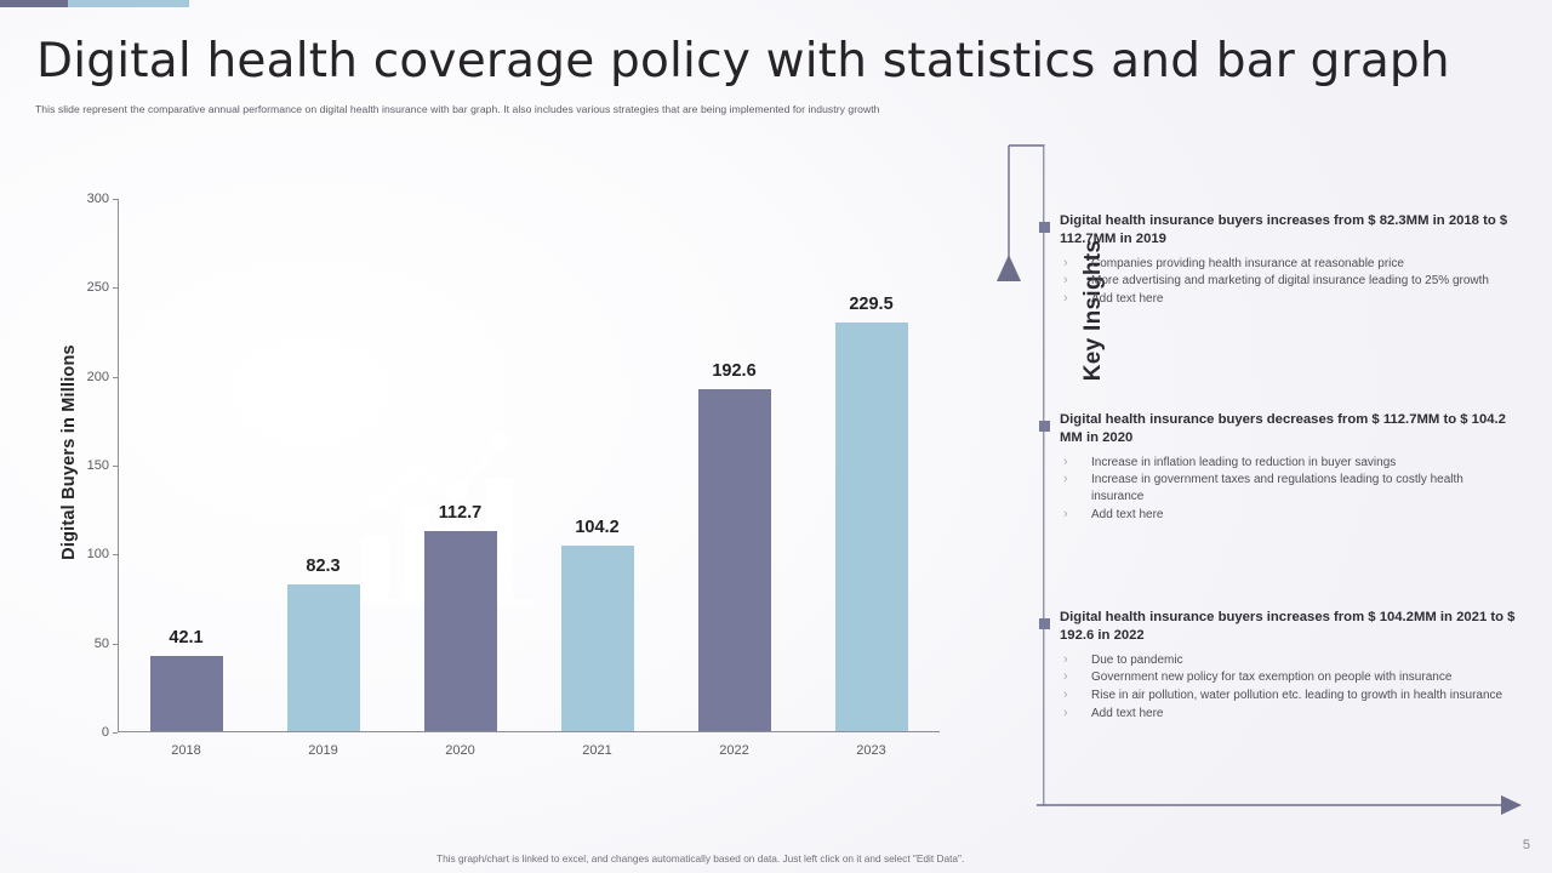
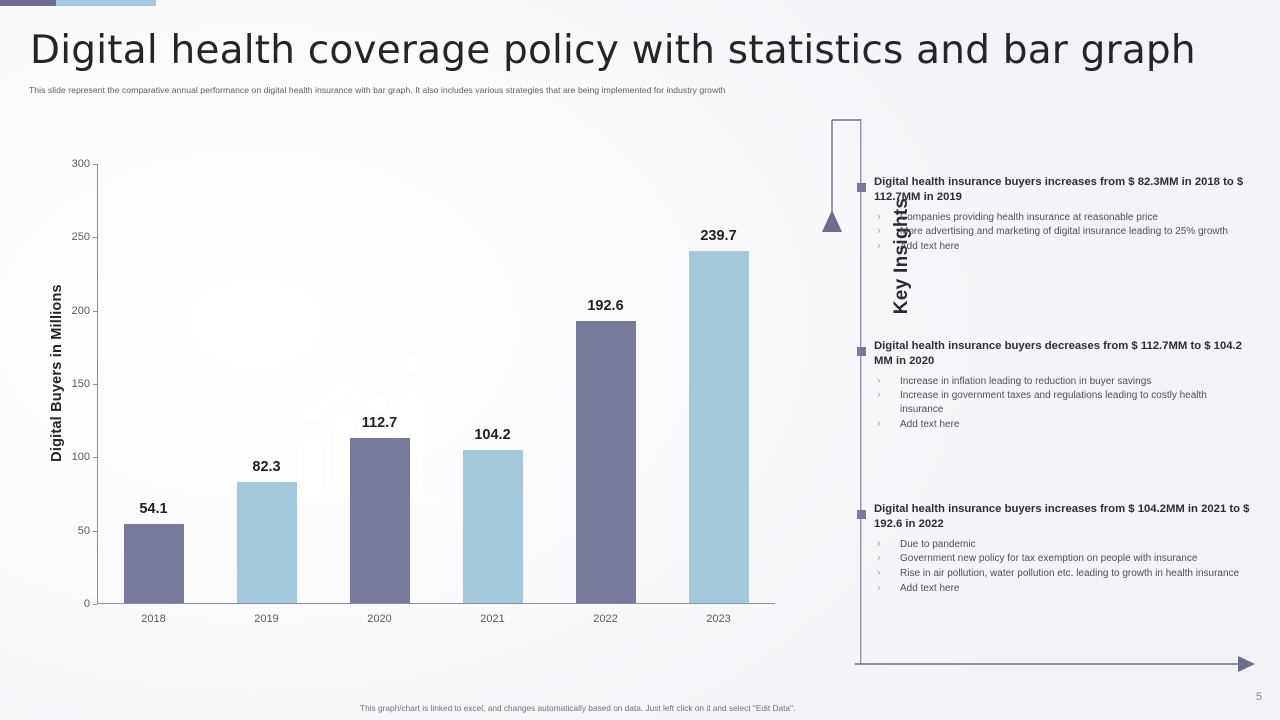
2018: 42.1 -> 54.1
2023: 229.5 -> 239.7
